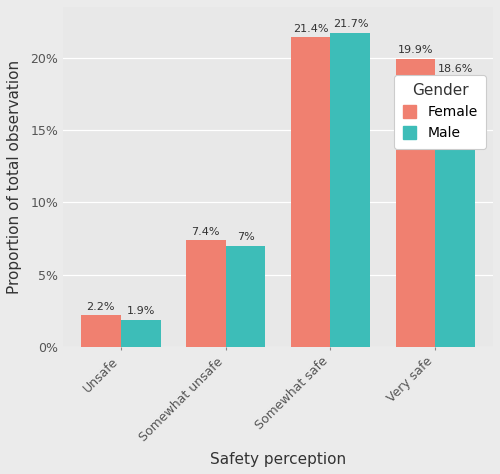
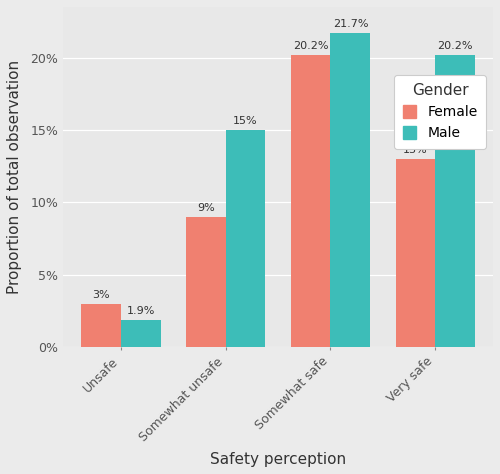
Female/Unsafe: 2.2% -> 3%
Female/Somewhat unsafe: 7.4% -> 9%
Male/Somewhat unsafe: 7% -> 15%
Female/Somewhat safe: 21.4% -> 20.2%
Female/Very safe: 19.9% -> 13%
Male/Very safe: 18.6% -> 20.2%
